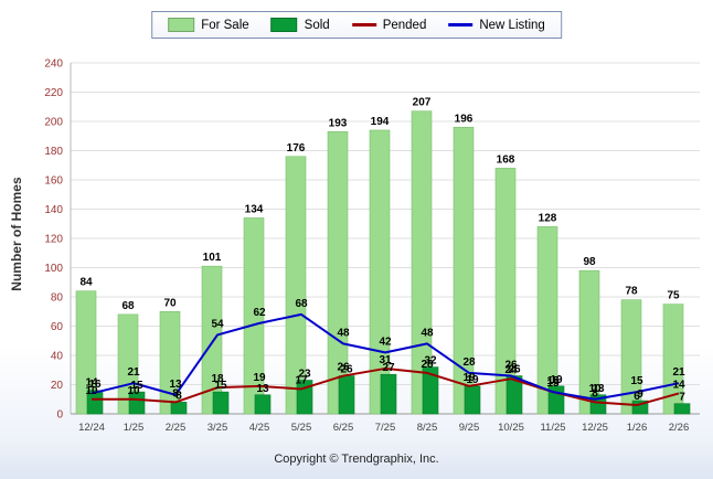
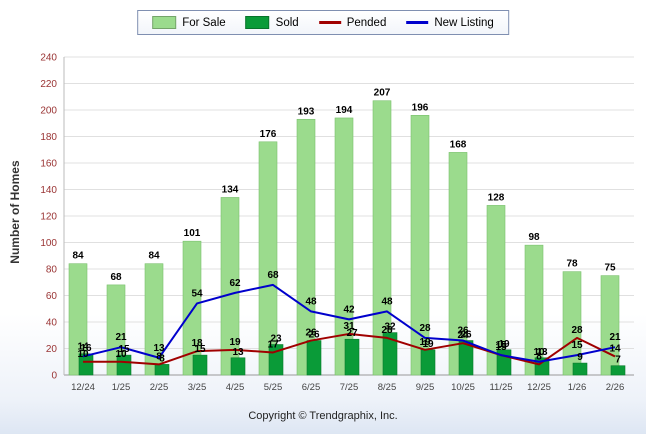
For Sale/2/25: 70 -> 84
Pended/1/26: 6 -> 28
